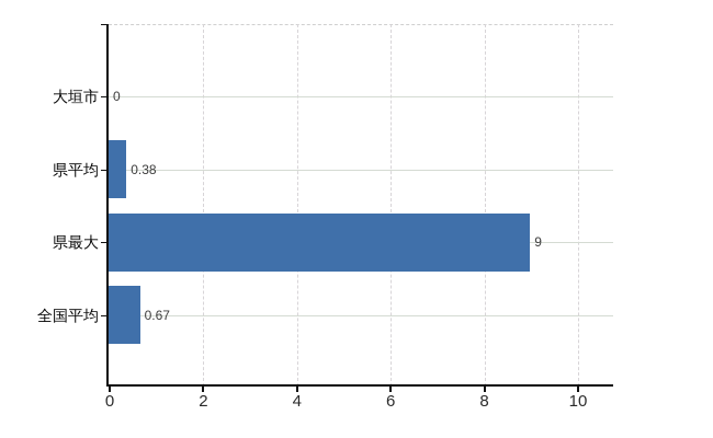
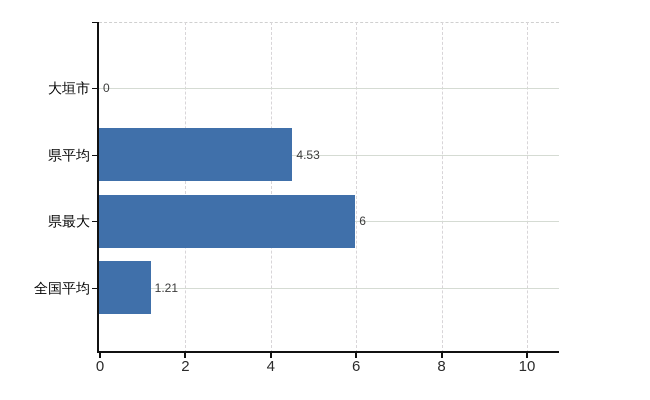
県平均: 0.38 -> 4.53
県最大: 9 -> 6
全国平均: 0.67 -> 1.21
